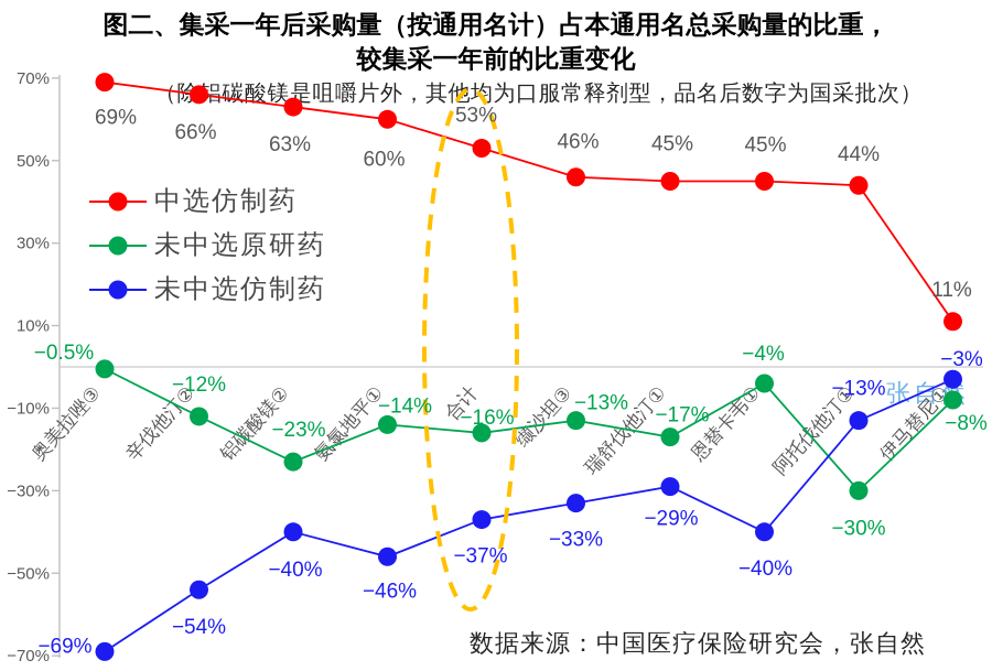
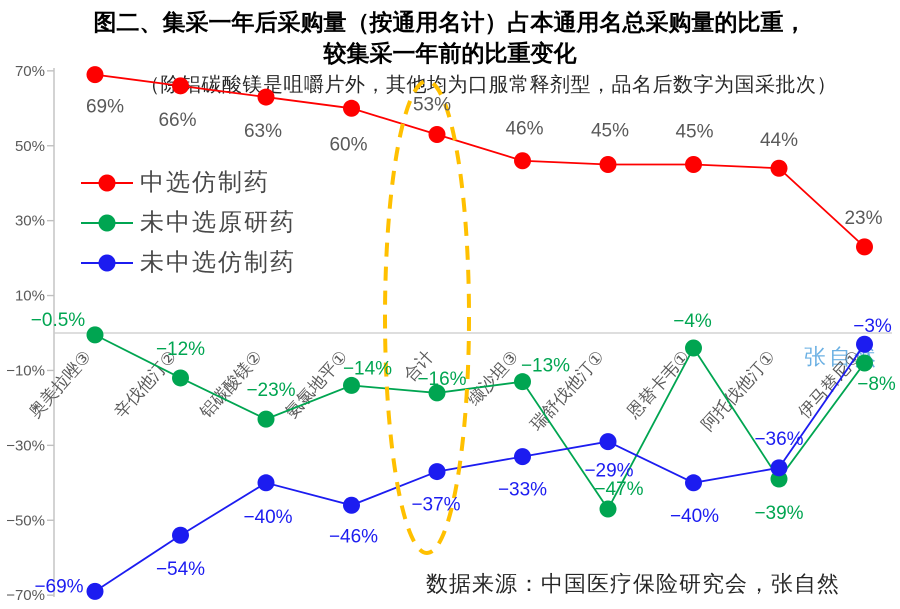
未中选原研药/瑞舒伐他汀①: −17% -> −47%
未中选原研药/阿托伐他汀①: −30% -> −39%
未中选仿制药/阿托伐他汀①: −13% -> −36%
中选仿制药/伊马替尼①: 11% -> 23%
